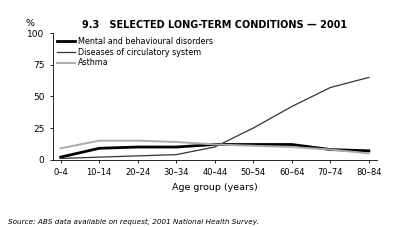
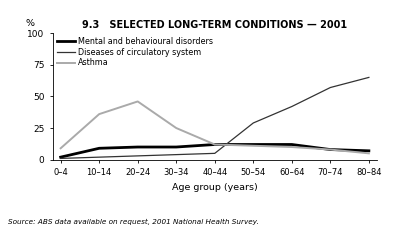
Asthma/10–14: 15 -> 36
Asthma/20–24: 15 -> 46
Asthma/30–34: 14 -> 25
Diseases of circulatory system/40–44: 10 -> 5
Diseases of circulatory system/50–54: 25 -> 29
